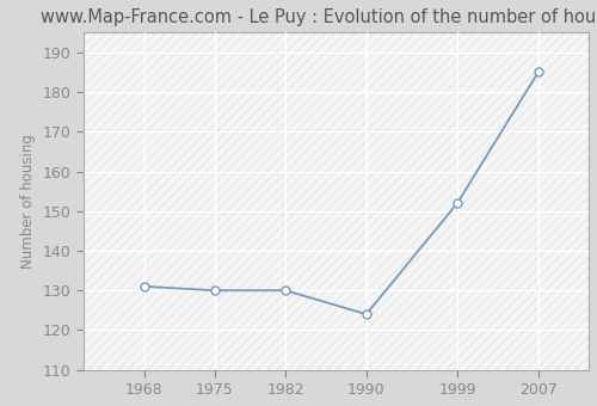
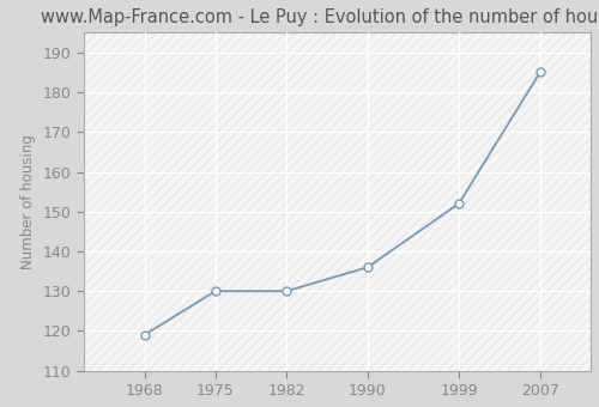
1968: 131 -> 119
1990: 124 -> 136
